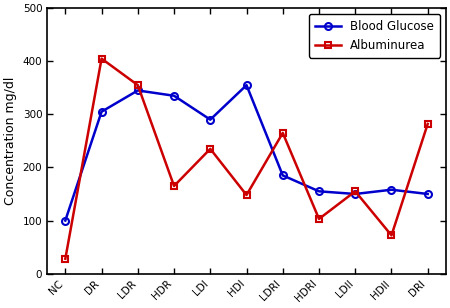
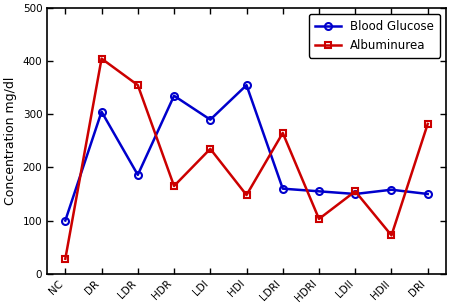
Blood Glucose/LDR: 345 -> 186
Blood Glucose/LDRI: 185 -> 160
